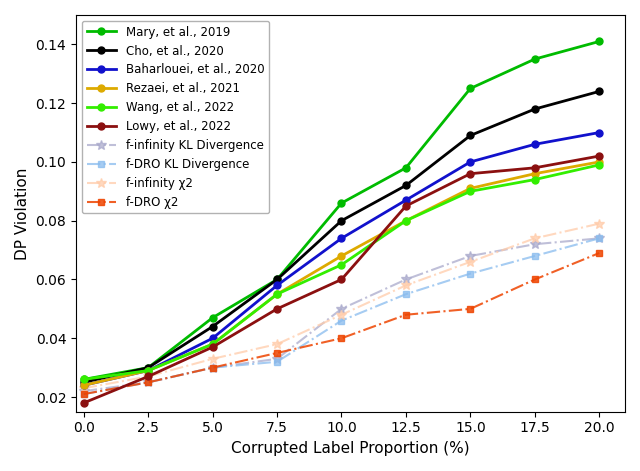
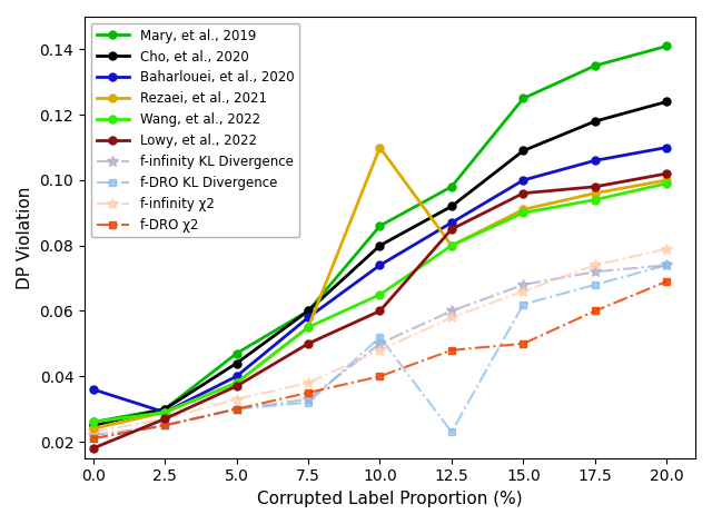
Baharlouei, et al., 2020/0.0: 0.024 -> 0.036
Rezaei, et al., 2021/10.0: 0.068 -> 0.110
f-DRO KL Divergence/10.0: 0.046 -> 0.052
f-DRO KL Divergence/12.5: 0.055 -> 0.023
